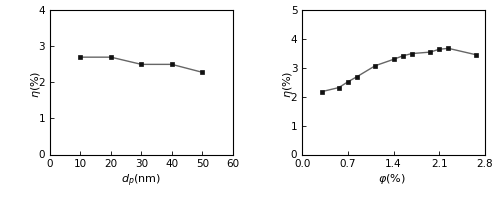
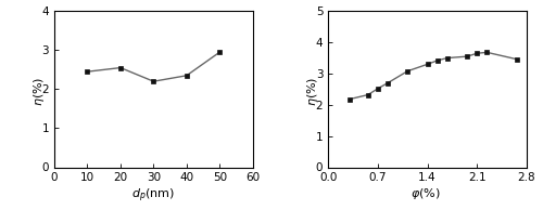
10: 2.70 -> 2.45
20: 2.70 -> 2.55
30: 2.50 -> 2.20
40: 2.50 -> 2.35
50: 2.28 -> 2.95
